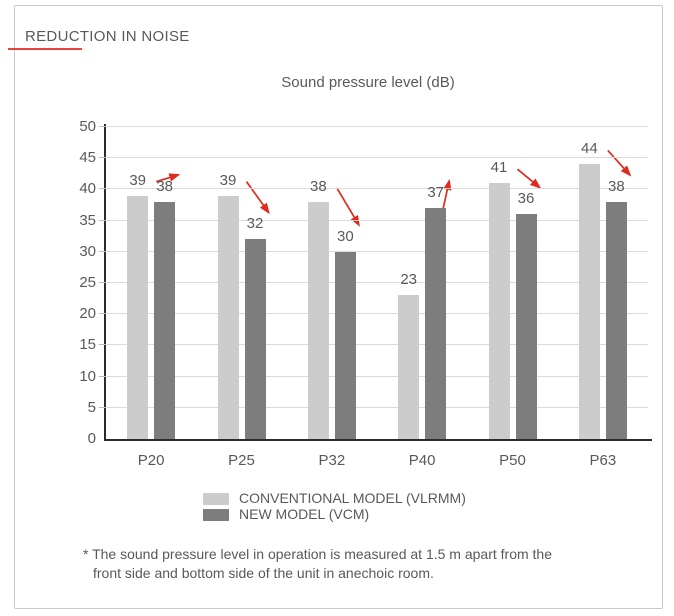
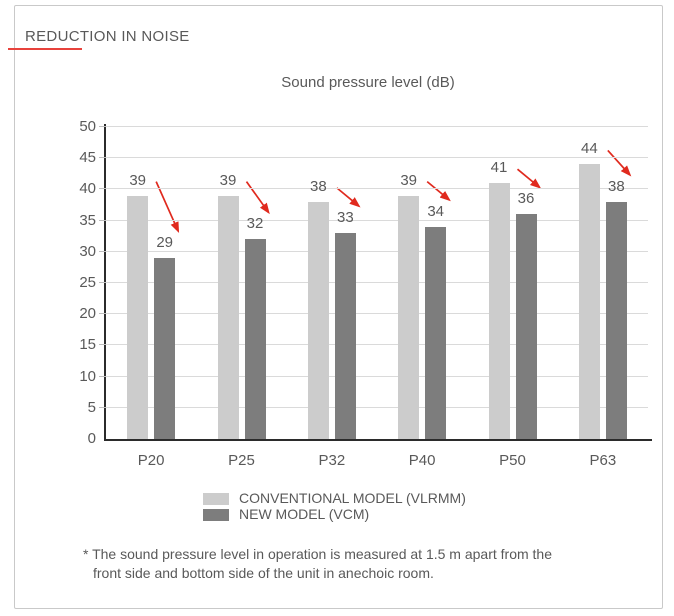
NEW MODEL (VCM)/P20: 38 -> 29
NEW MODEL (VCM)/P32: 30 -> 33
CONVENTIONAL MODEL (VLRMM)/P40: 23 -> 39
NEW MODEL (VCM)/P40: 37 -> 34
